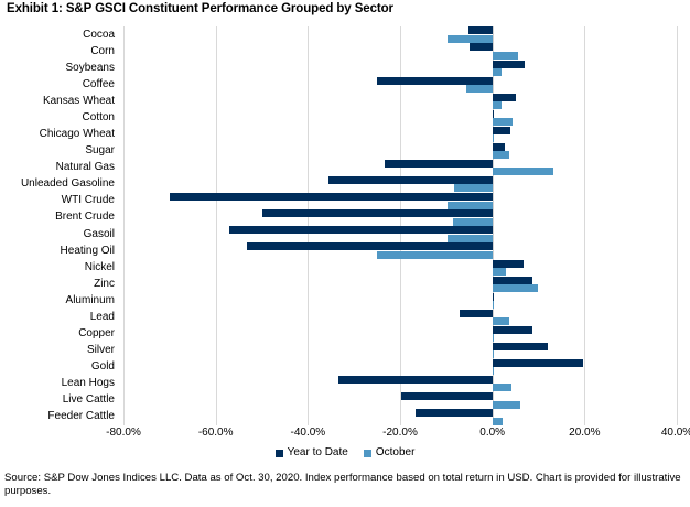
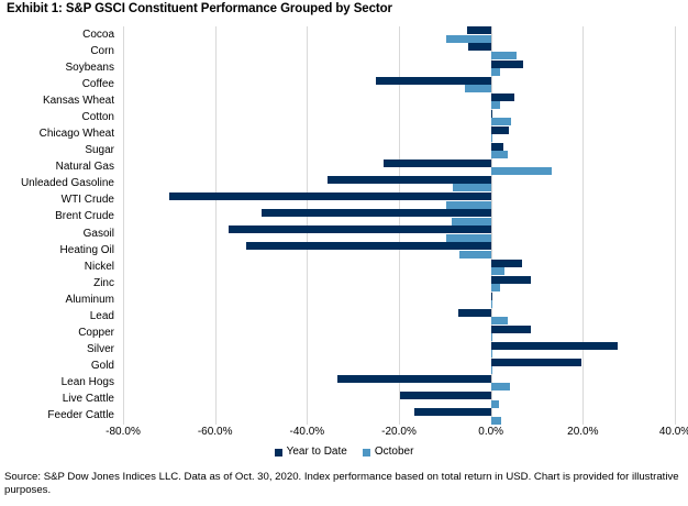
October/Heating Oil: -25% -> -7%
October/Zinc: 10% -> 2%
Year to Date/Silver: 12% -> 28%
October/Live Cattle: 6% -> 2%
